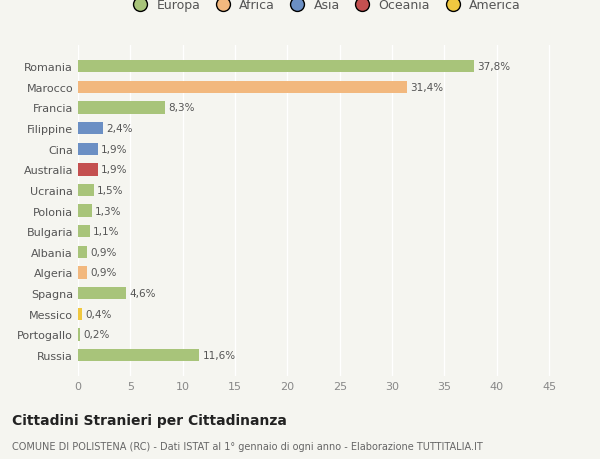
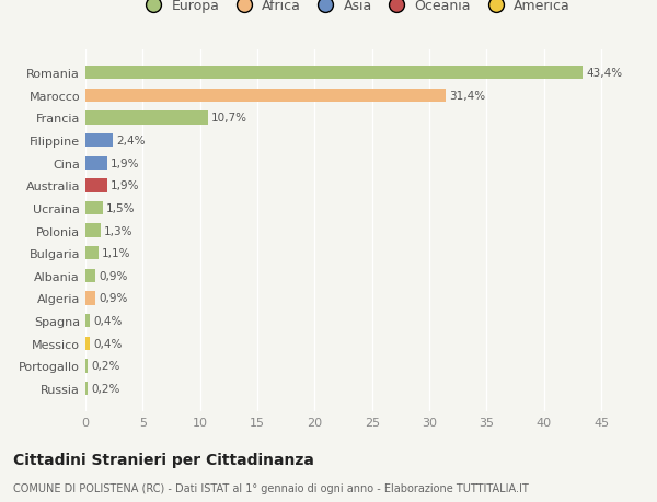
Romania: 37,8% -> 43,4%
Francia: 8,3% -> 10,7%
Spagna: 4,6% -> 0,4%
Russia: 11,6% -> 0,2%
